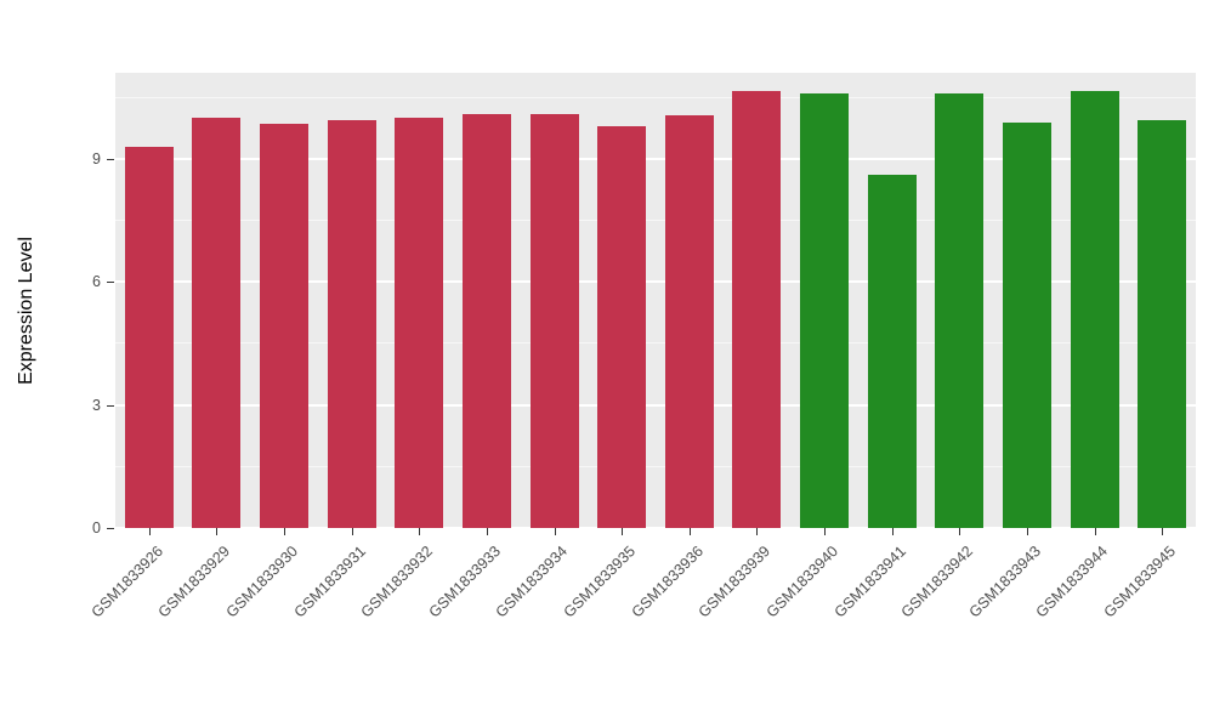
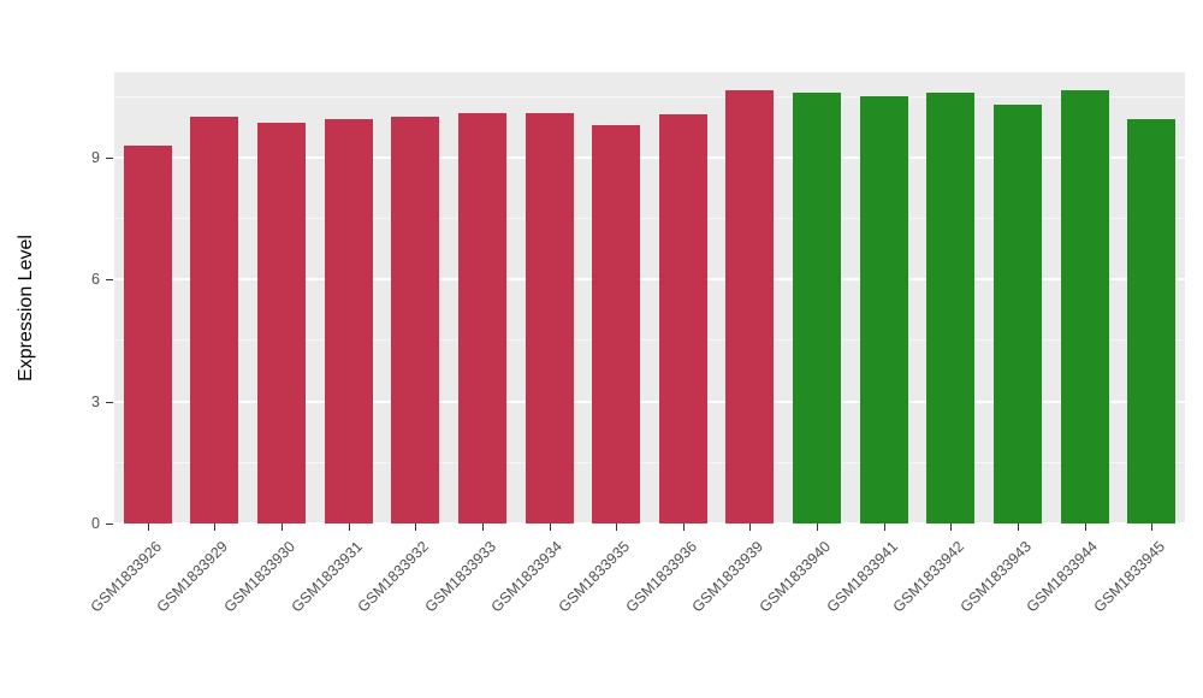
GSM1833941: 8.6 -> 10.5
GSM1833943: 9.9 -> 10.3
